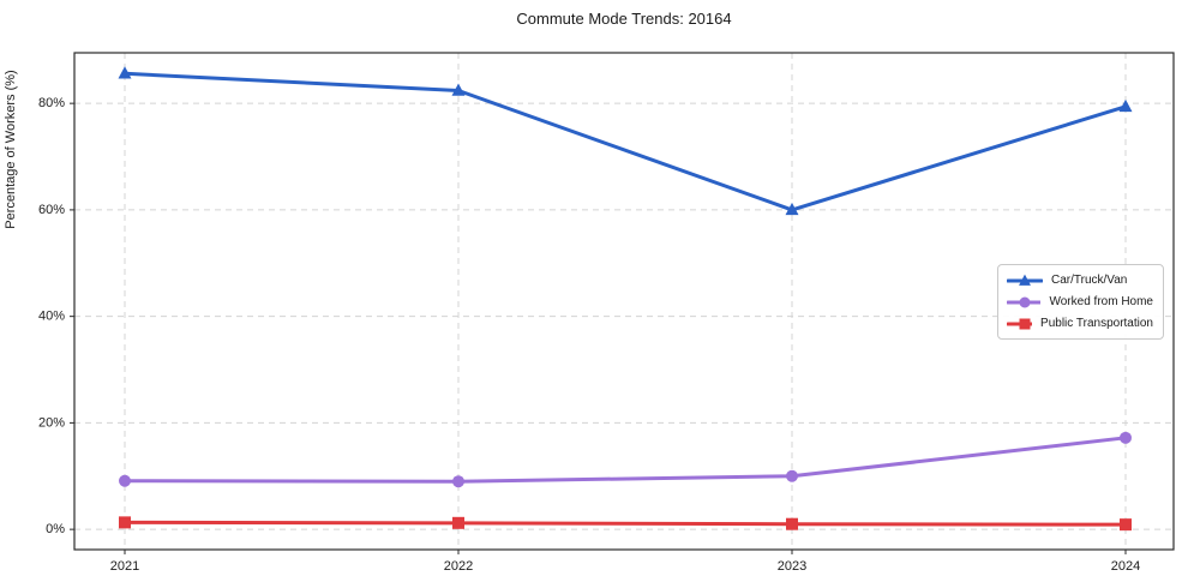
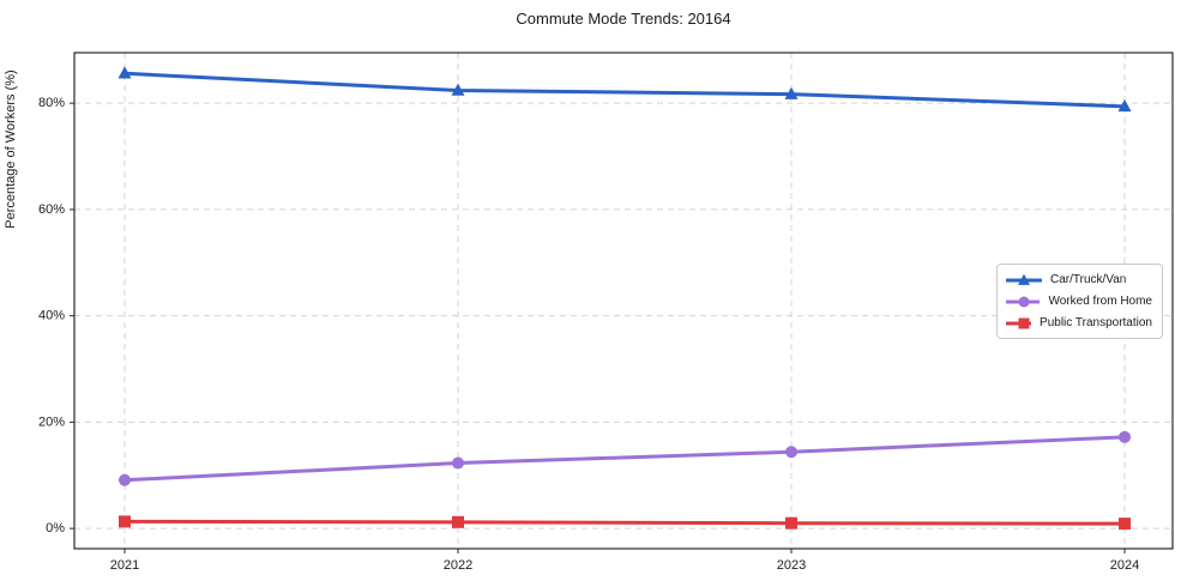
Worked from Home/2022: 9% -> 12%
Car/Truck/Van/2023: 60% -> 82%
Worked from Home/2023: 10% -> 14%
